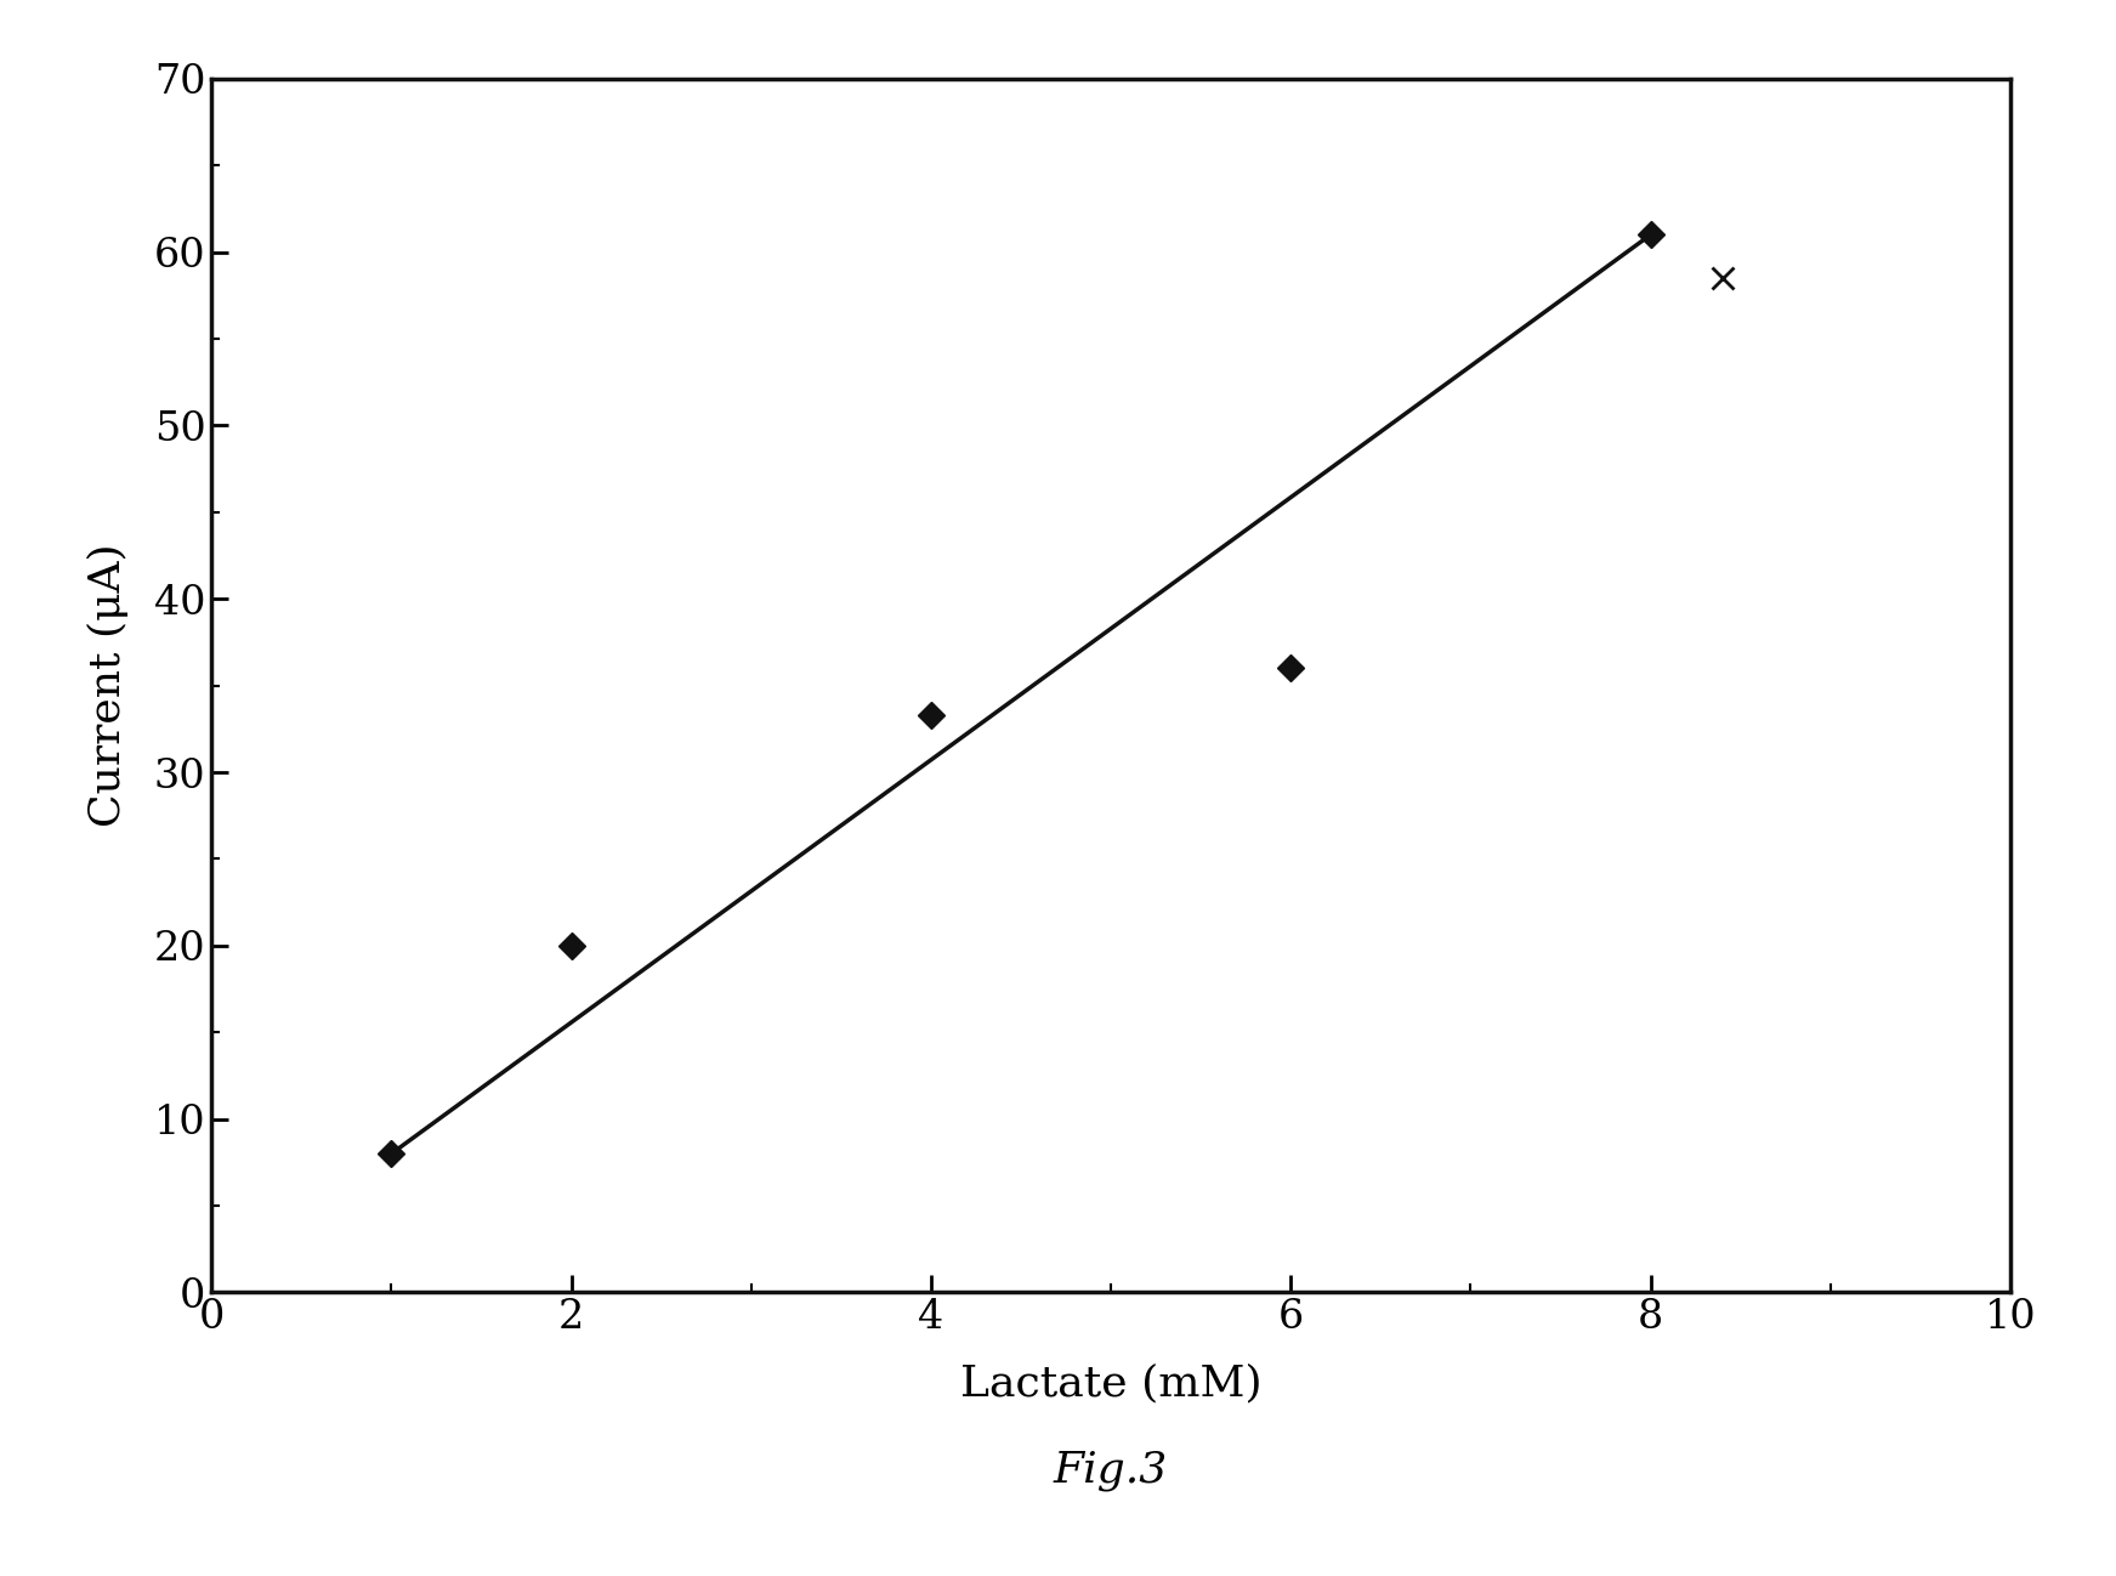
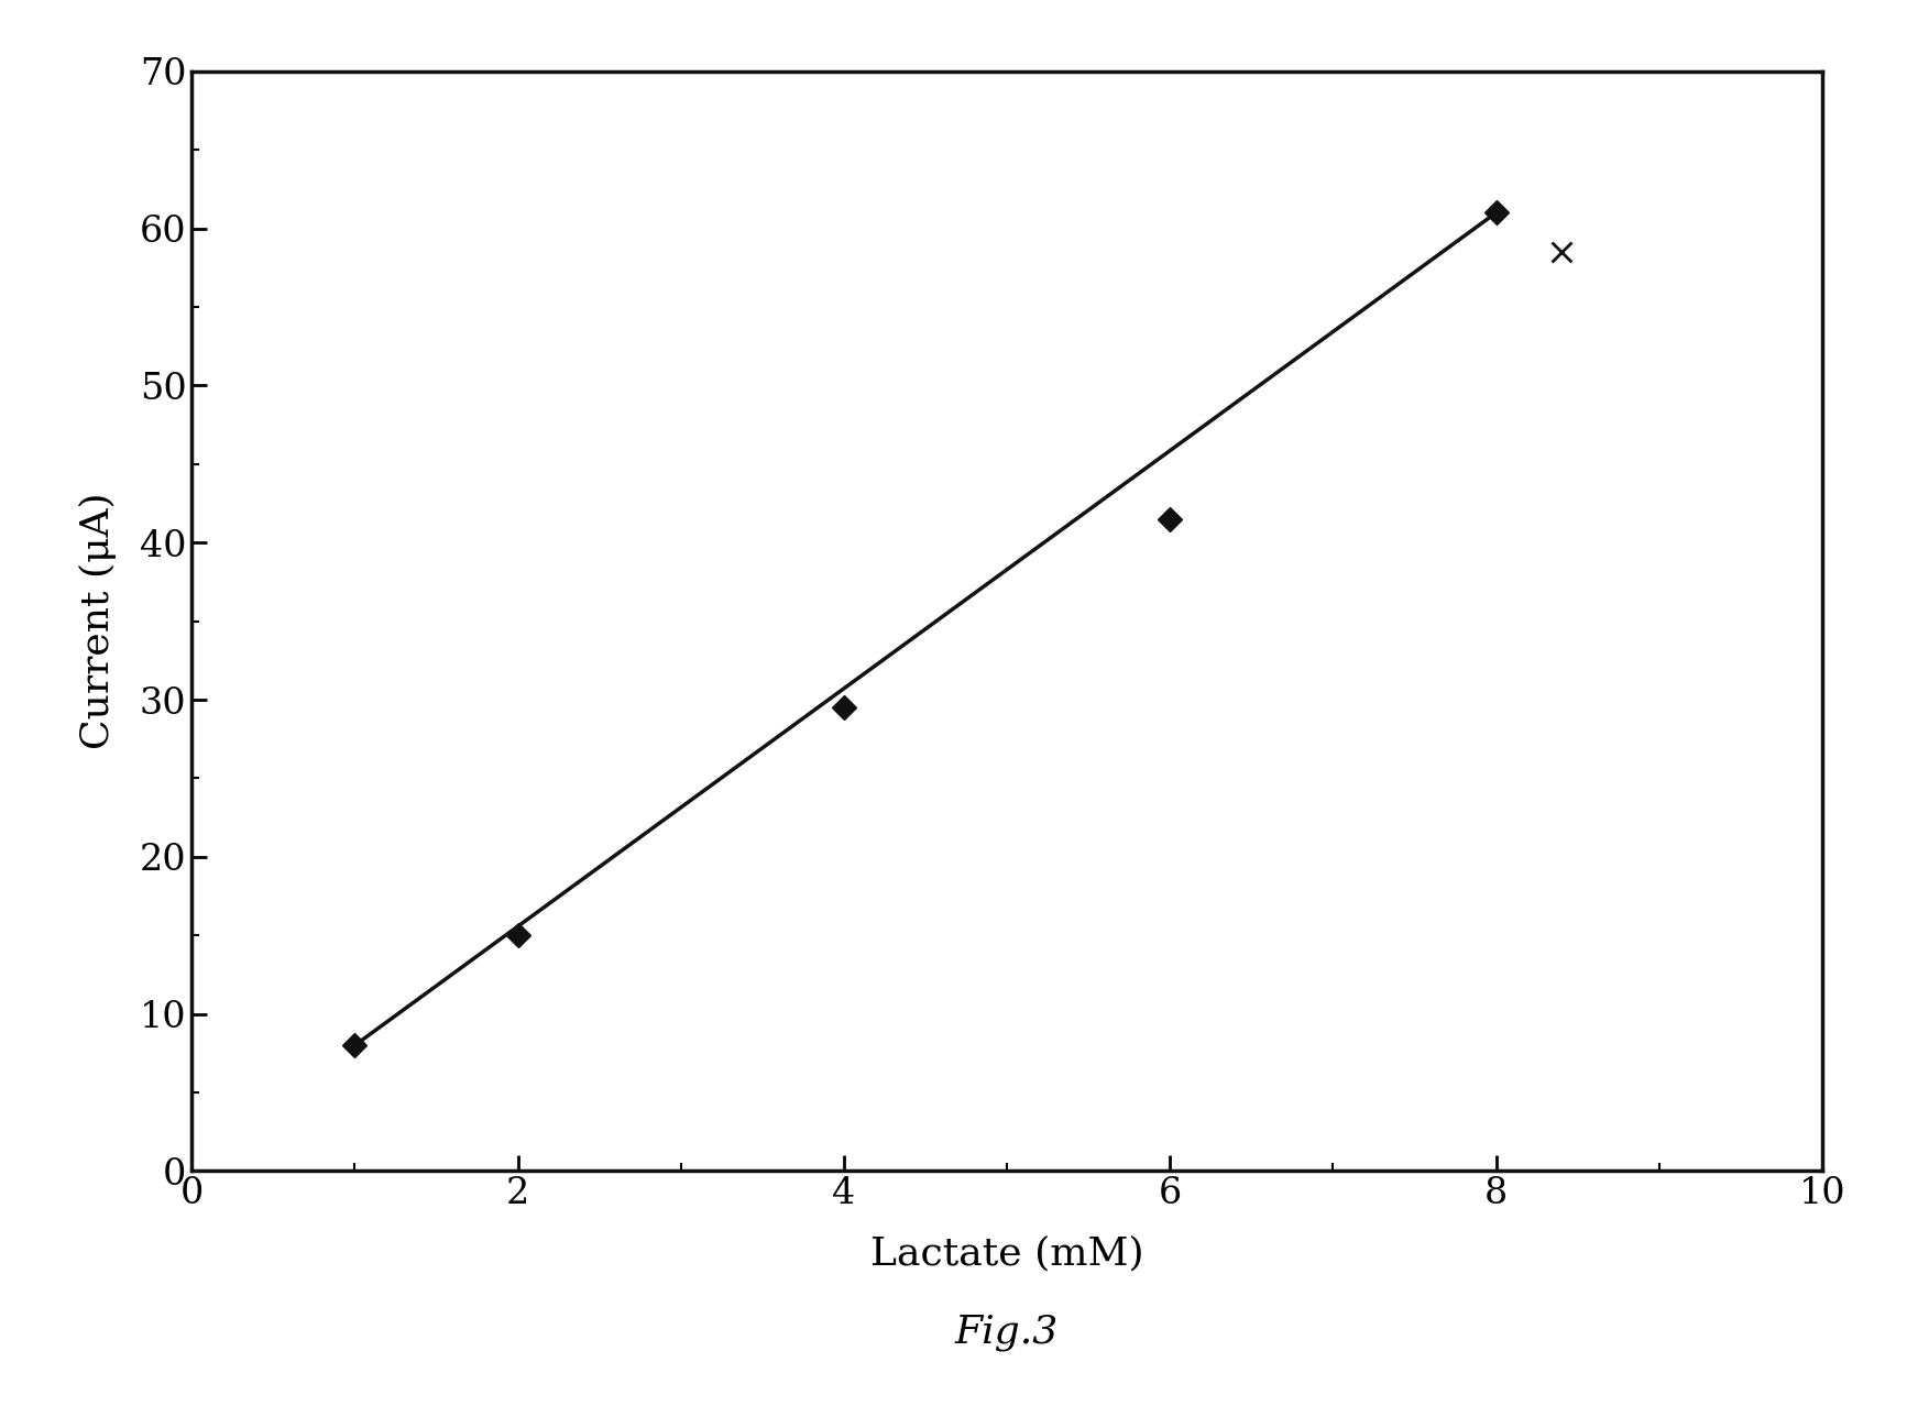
2: 20.0 -> 15.0
4: 33.3 -> 29.5
6: 36.0 -> 41.5
